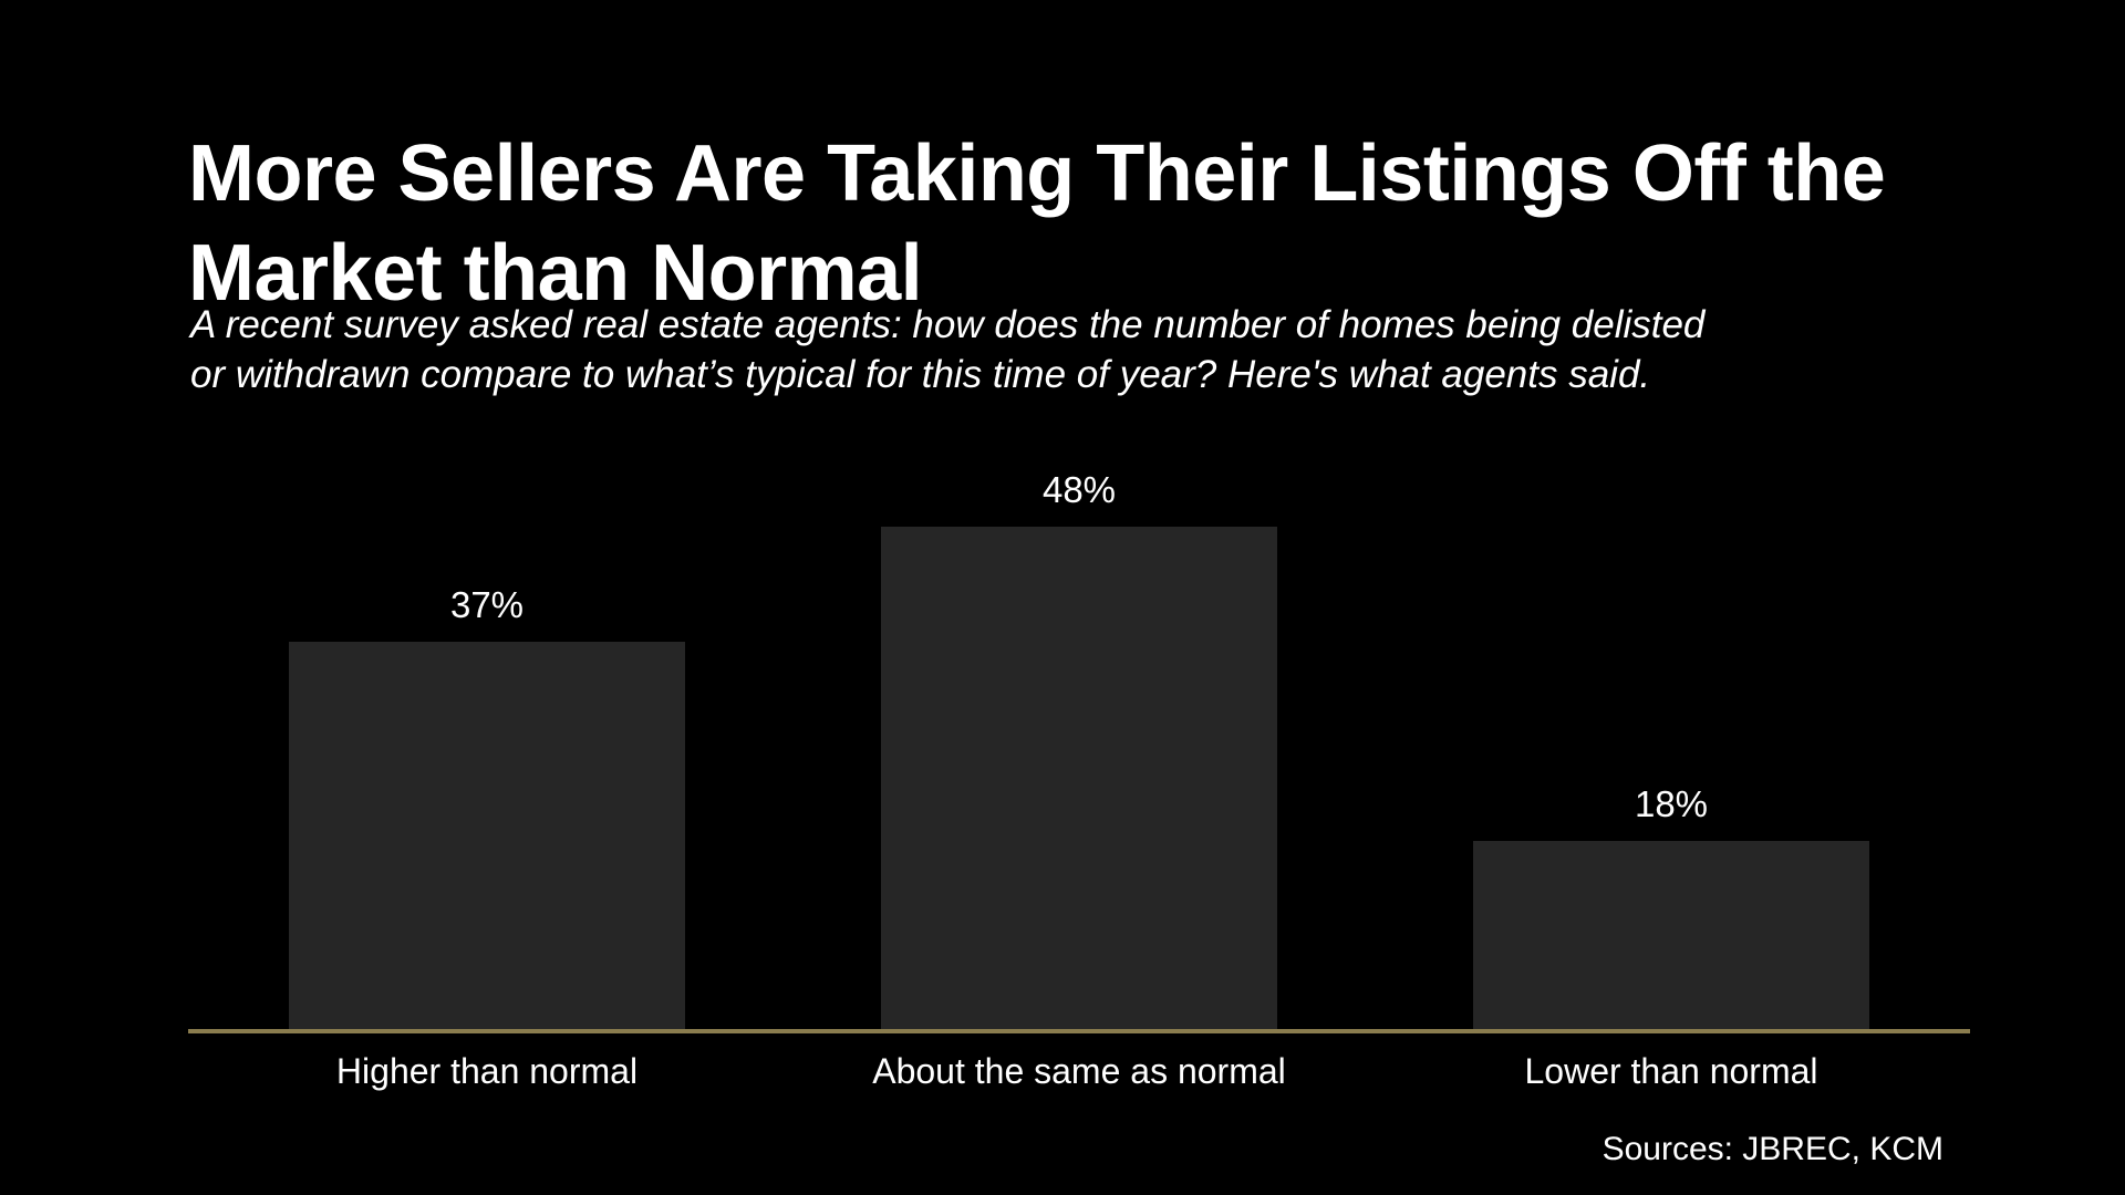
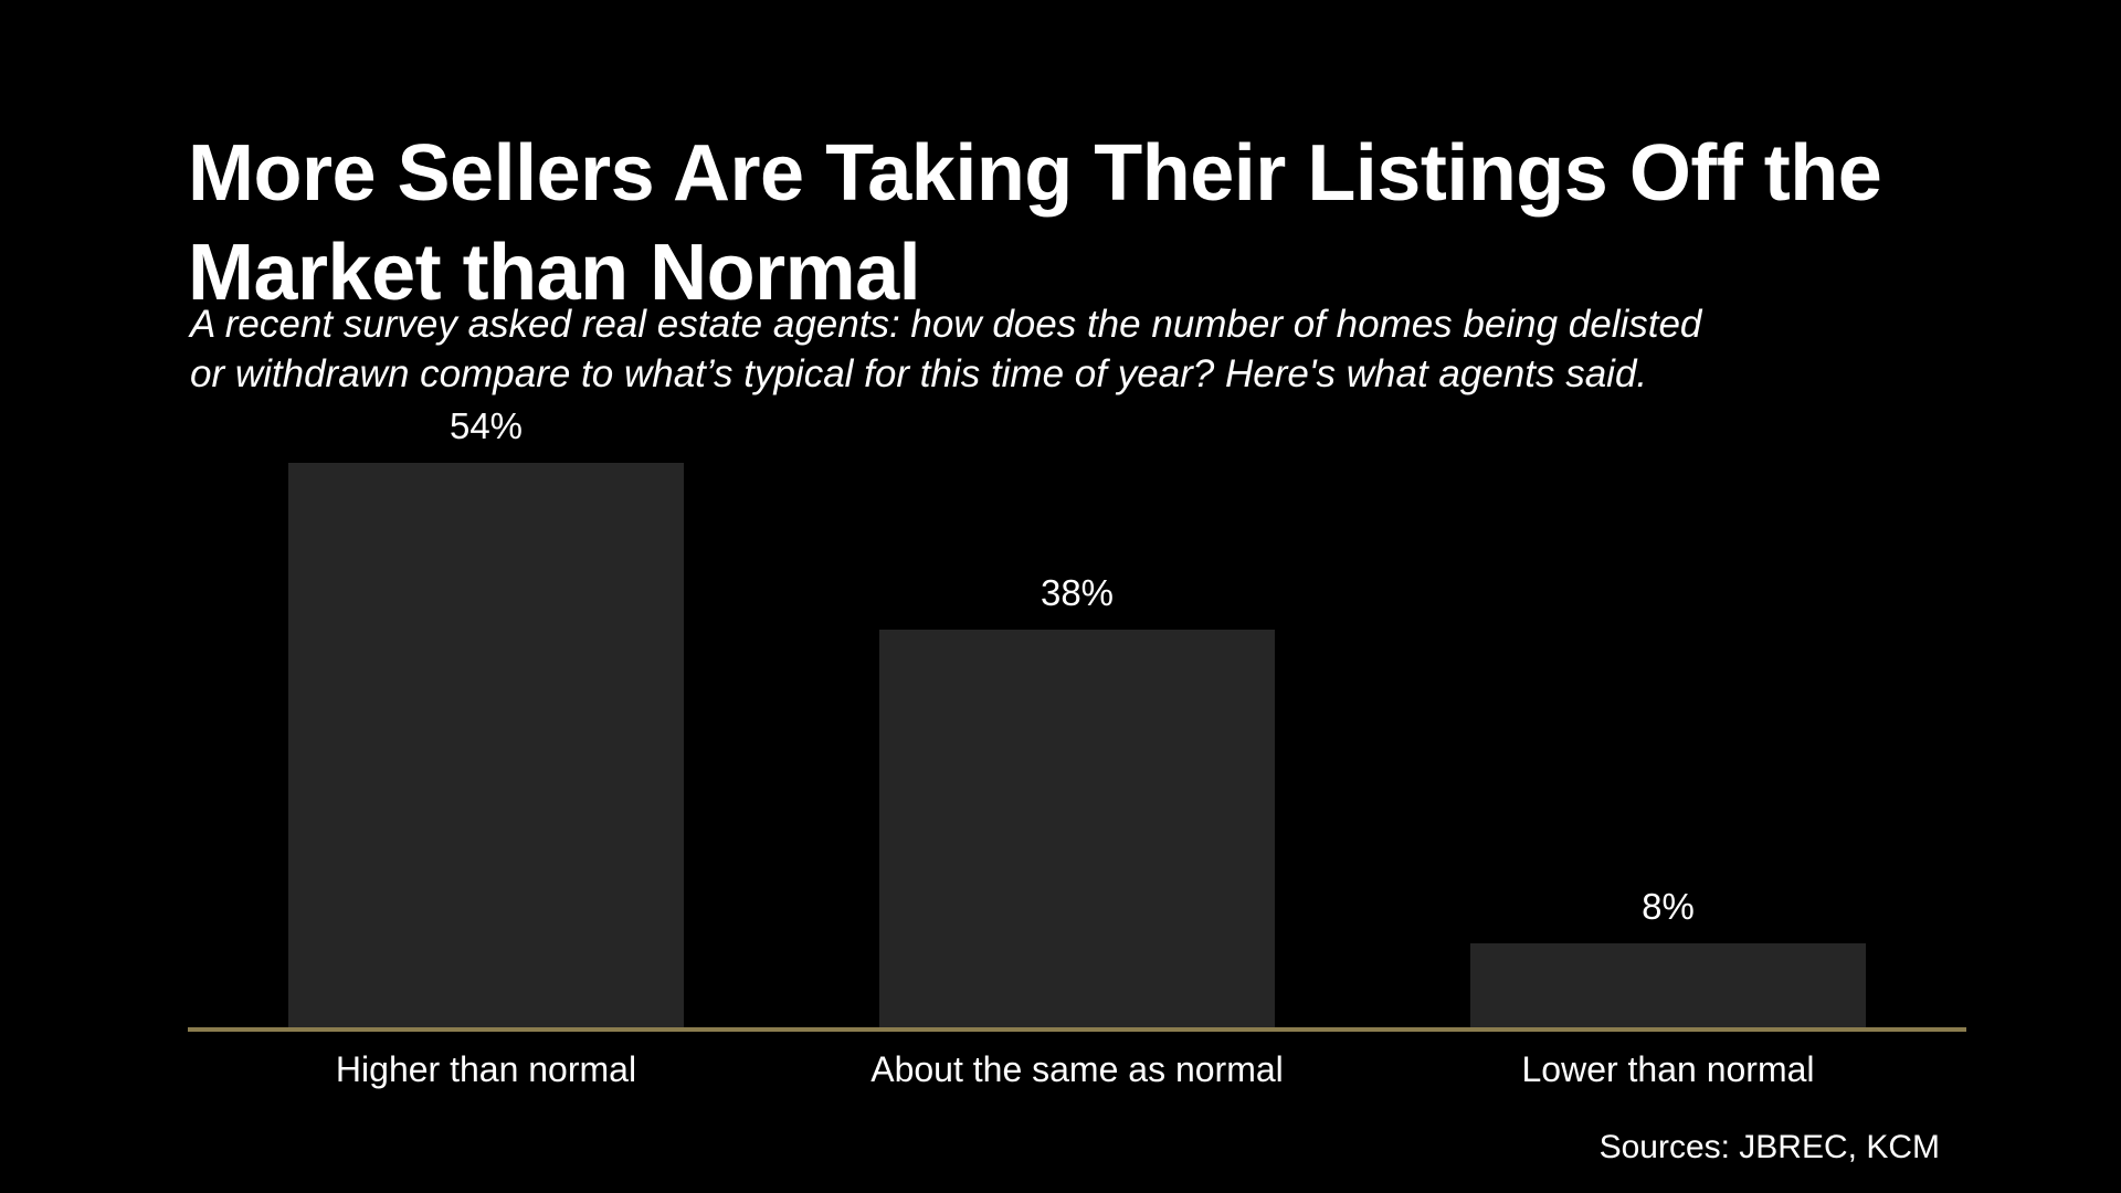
Higher than normal: 37% -> 54%
About the same as normal: 48% -> 38%
Lower than normal: 18% -> 8%
